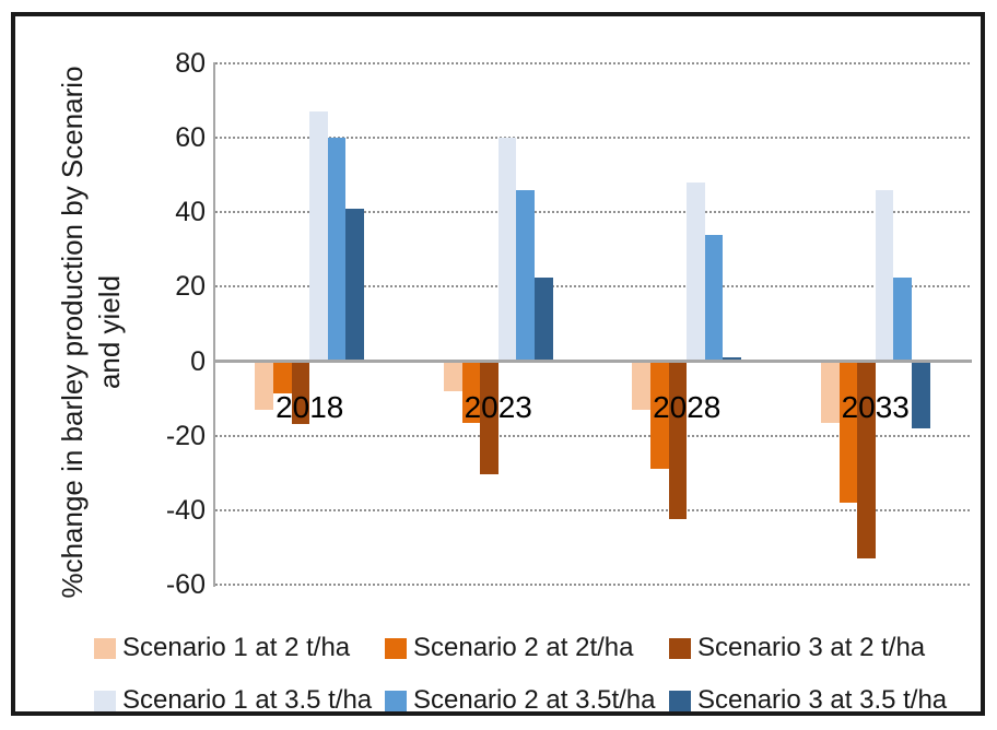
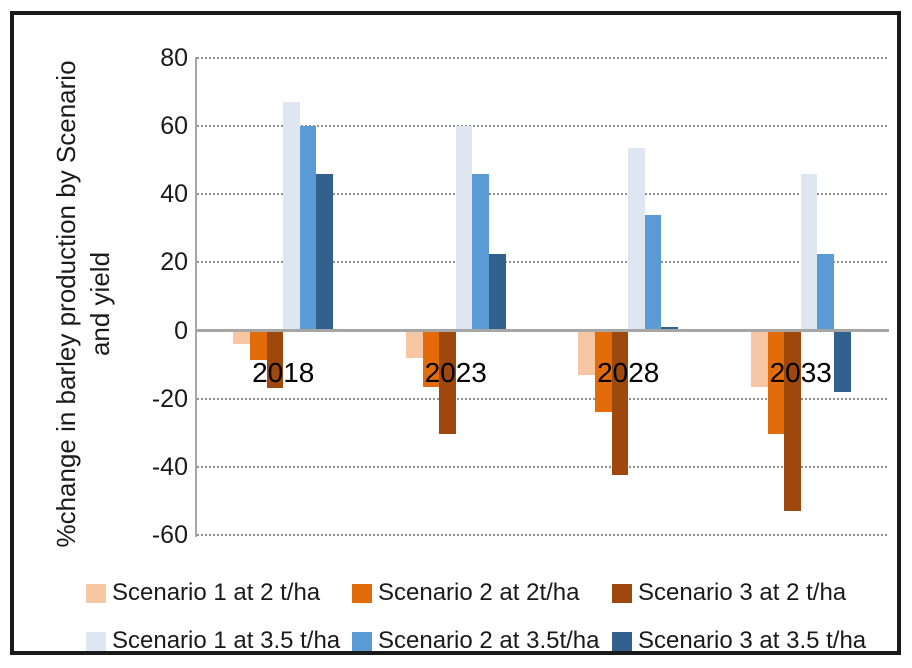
Scenario 1 at 2 t/ha/2018: -13 -> -4
Scenario 3 at 3.5 t/ha/2018: 41 -> 46
Scenario 2 at 2t/ha/2028: -29 -> -24
Scenario 1 at 3.5 t/ha/2028: 48 -> 54
Scenario 2 at 2t/ha/2033: -38 -> -30
